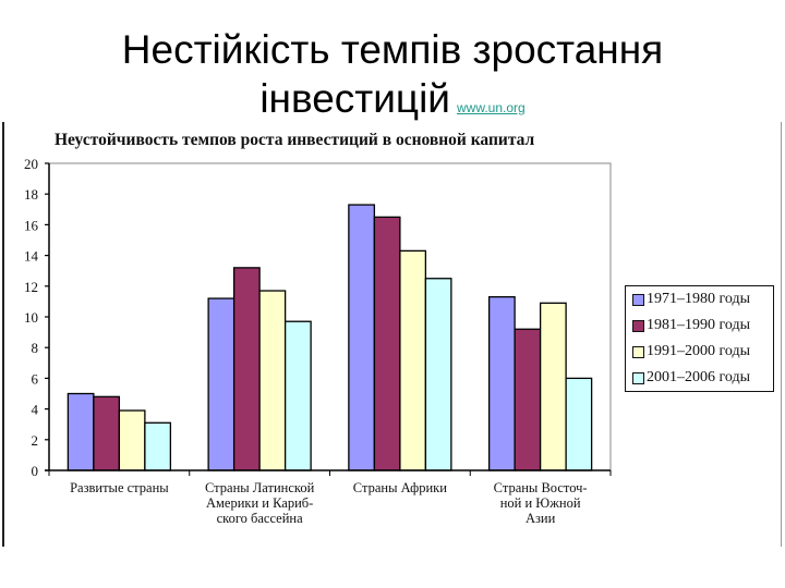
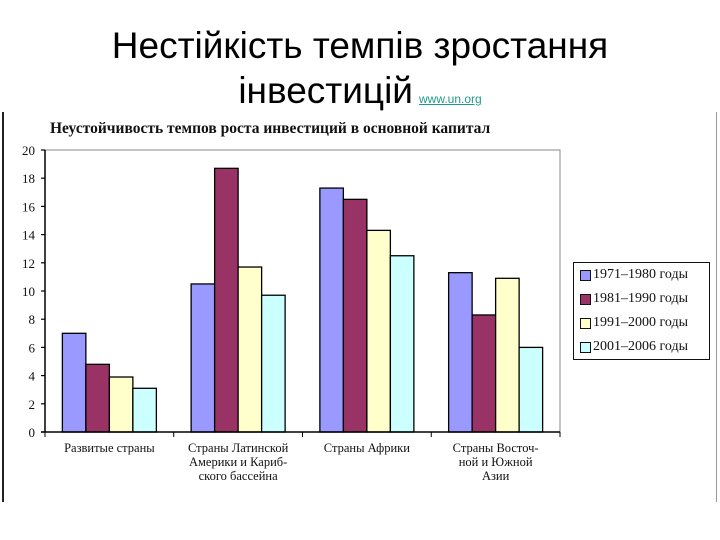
1971–1980 годы/Развитые страны: 5.0 -> 7.0
1971–1980 годы/Страны Латинской Америки и Кариб-ского бассейна: 11.2 -> 10.5
1981–1990 годы/Страны Латинской Америки и Кариб-ского бассейна: 13.2 -> 18.7
1981–1990 годы/Страны Восточ-ной и Южной Азии: 9.2 -> 8.3
